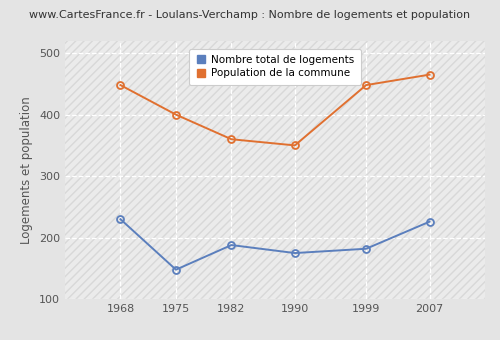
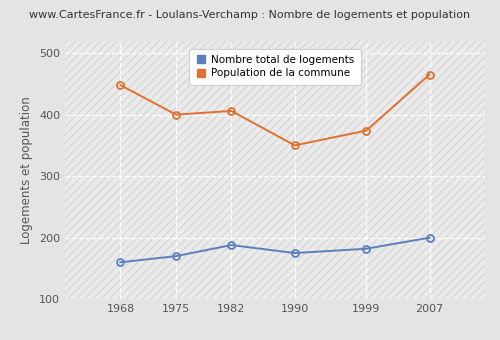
Nombre total de logements/1968: 230 -> 160
Nombre total de logements/1975: 148 -> 170
Population de la commune/1982: 360 -> 406
Population de la commune/1999: 448 -> 374
Nombre total de logements/2007: 226 -> 200
